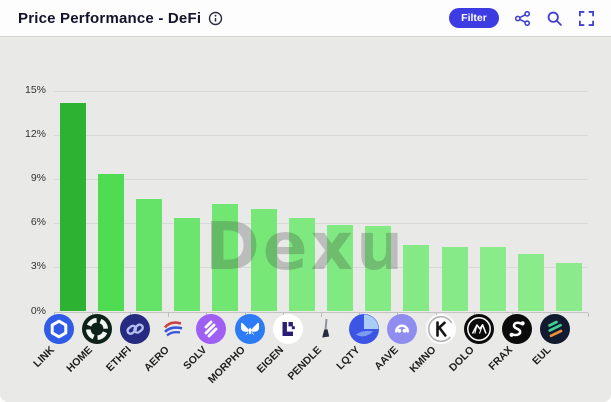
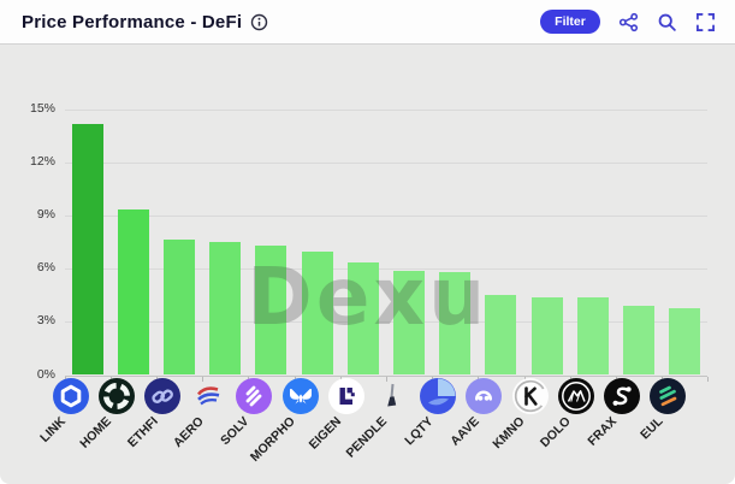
AERO: 6.4% -> 7.5%
EUL: 3.3% -> 3.8%
